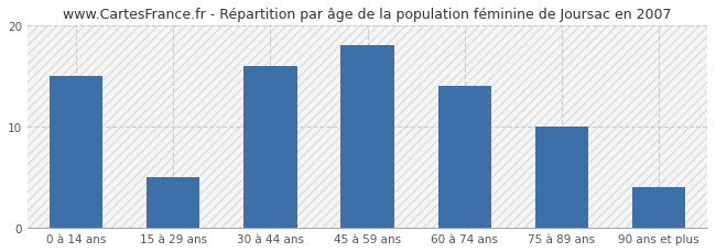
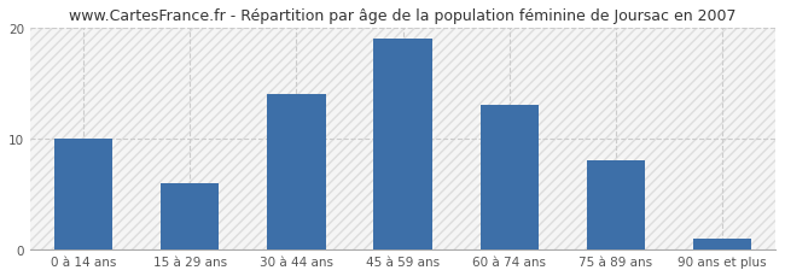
0 à 14 ans: 15 -> 10
15 à 29 ans: 5 -> 6
30 à 44 ans: 16 -> 14
45 à 59 ans: 18 -> 19
60 à 74 ans: 14 -> 13
75 à 89 ans: 10 -> 8
90 ans et plus: 4 -> 1
